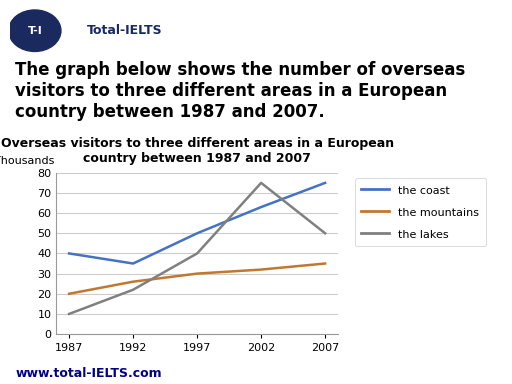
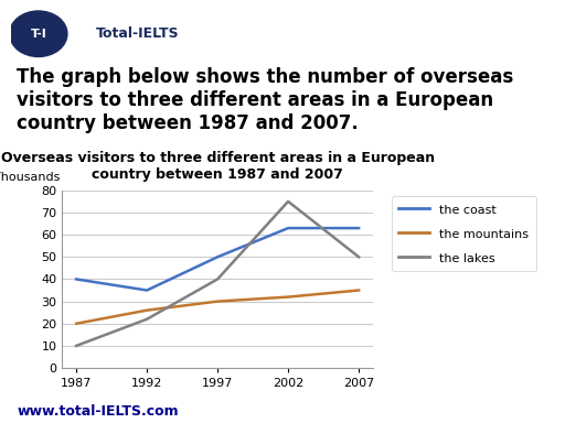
the coast/2007: 75 -> 63
